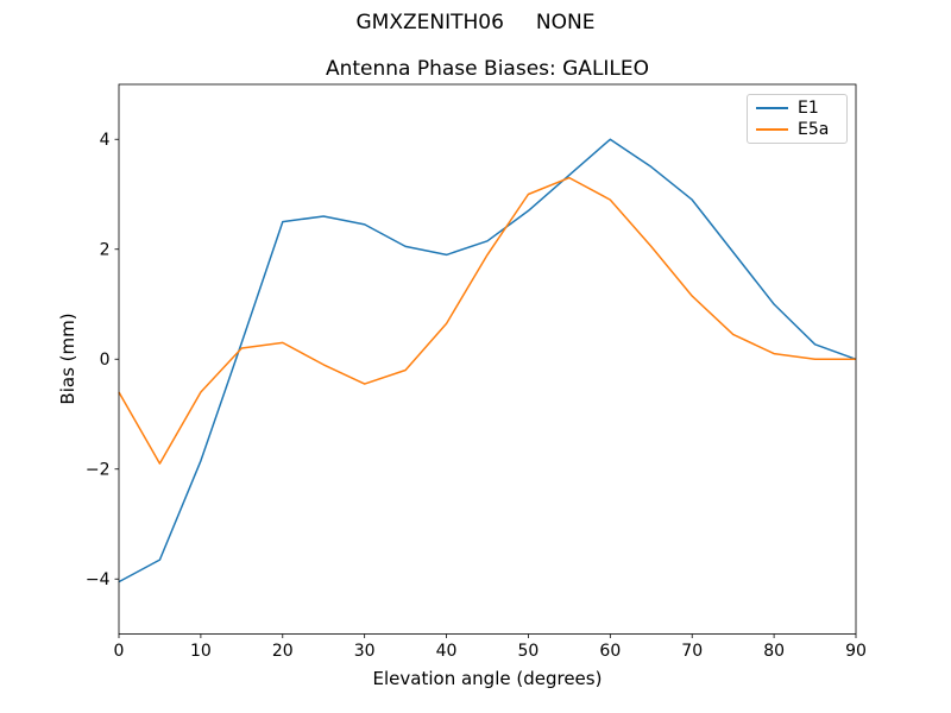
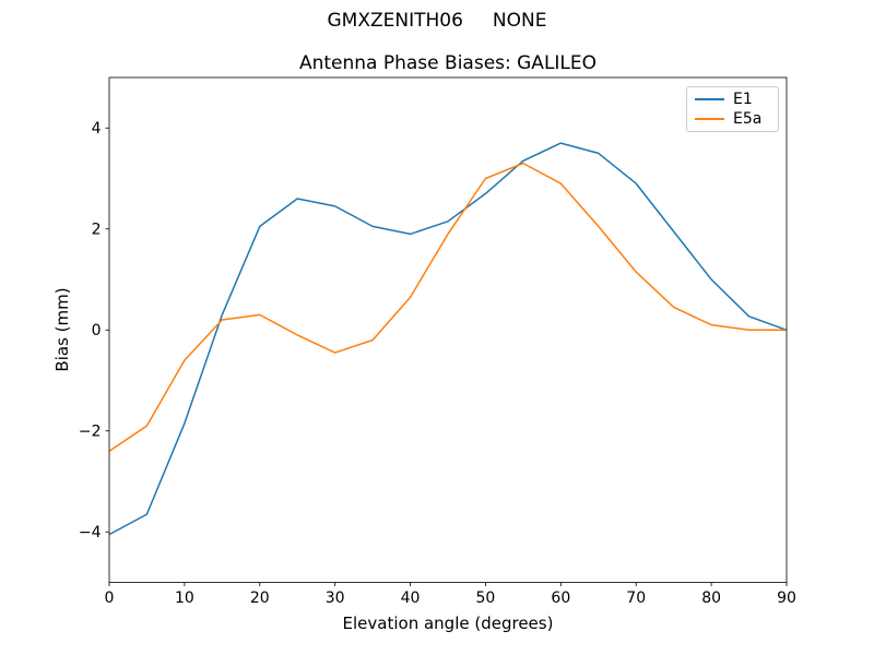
E5a/0: -0.6 -> -2.4
E1/20: 2.5 -> 2.0
E1/60: 4.0 -> 3.7
